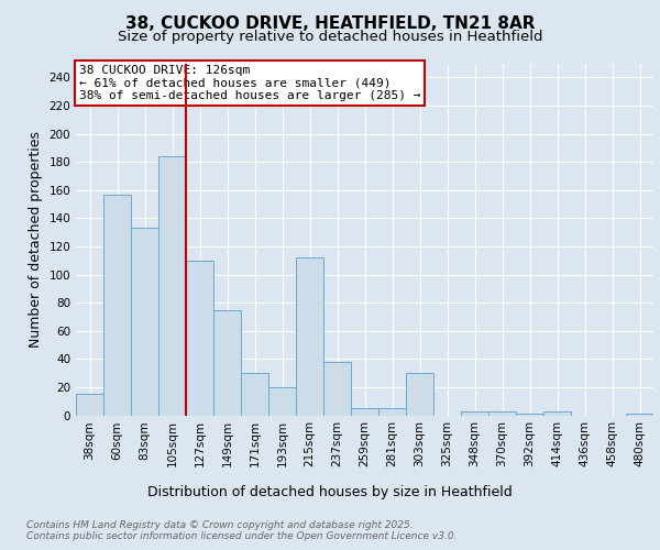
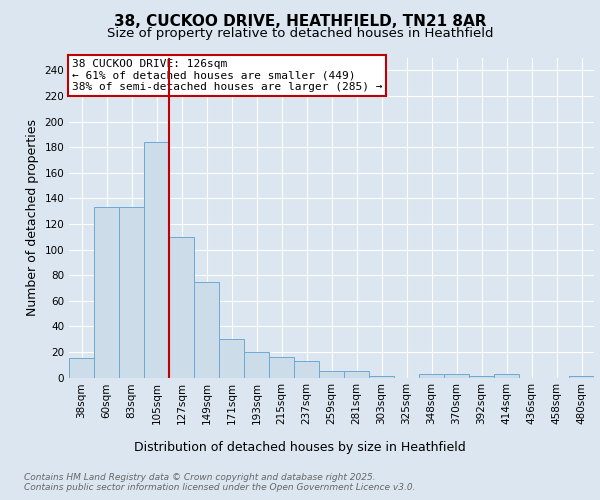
60sqm: 157 -> 133
215sqm: 112 -> 16
237sqm: 38 -> 13
303sqm: 30 -> 1
